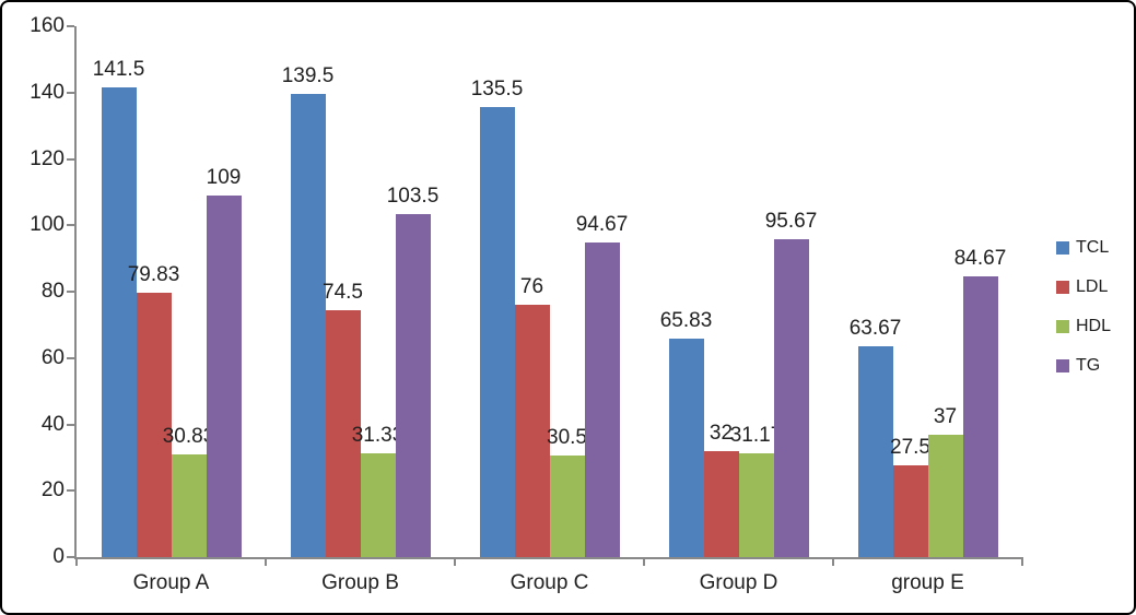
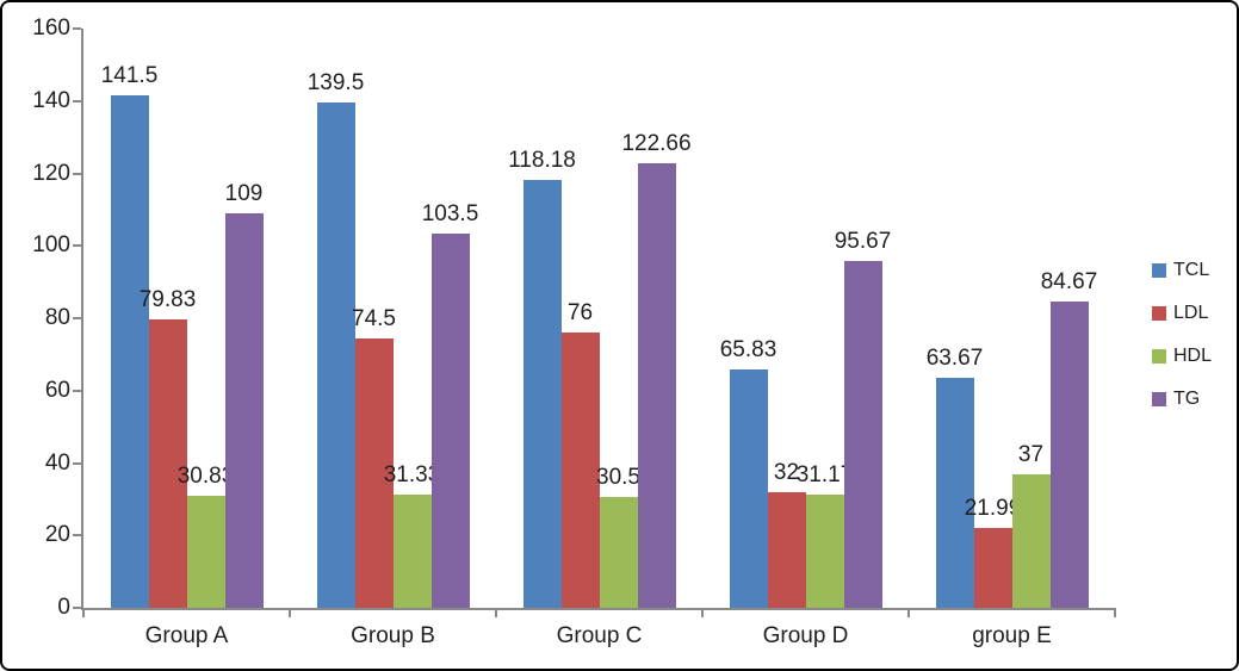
TCL/Group C: 135.5 -> 118.18
TG/Group C: 94.67 -> 122.66
LDL/group E: 27.5 -> 21.99
